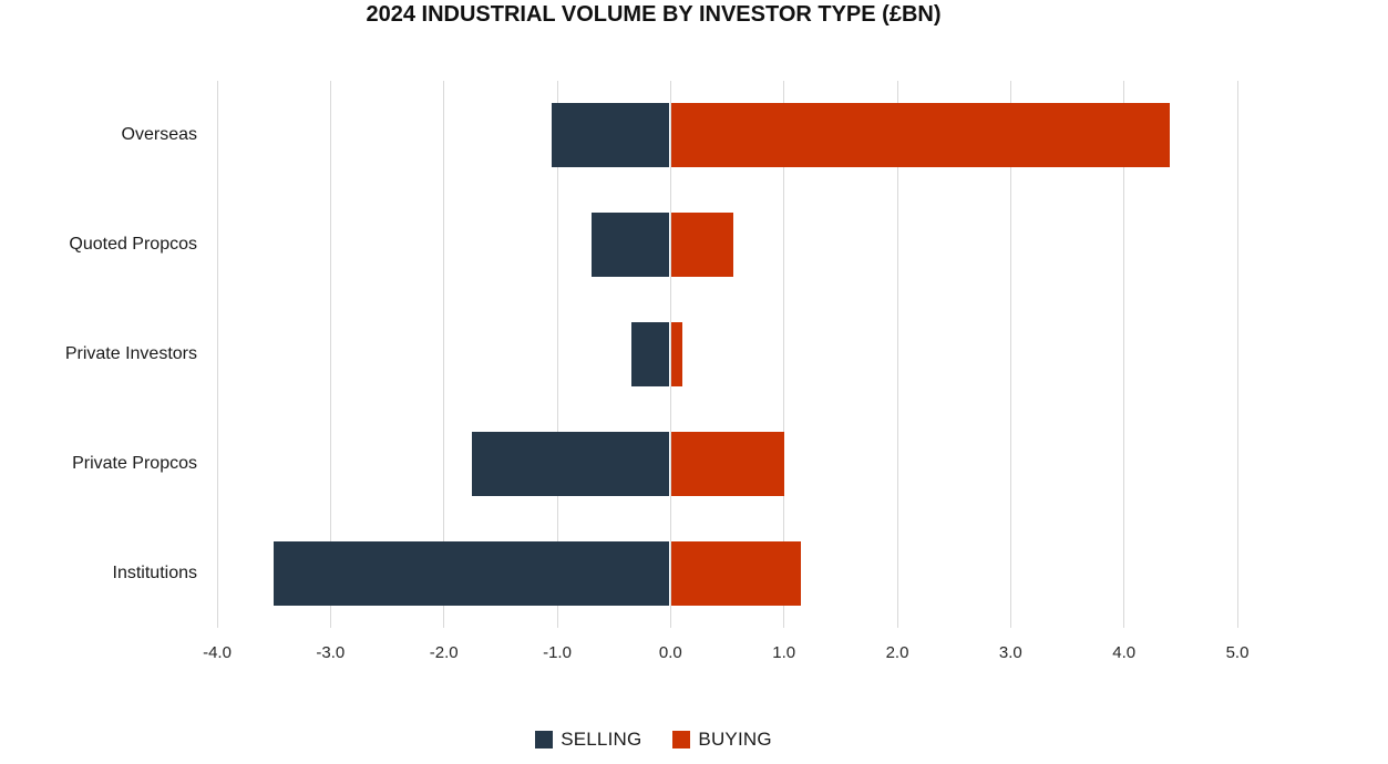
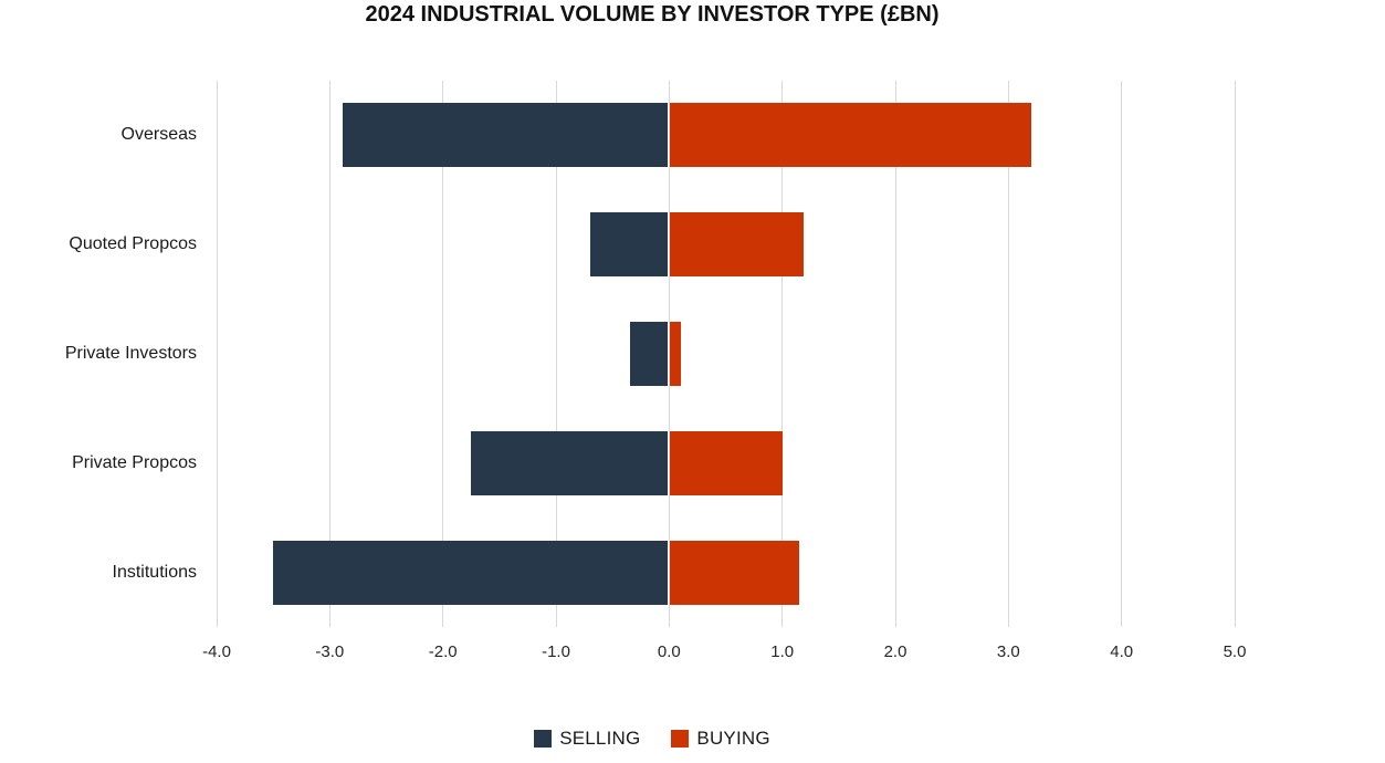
SELLING/Overseas: -1.05 -> -2.89
BUYING/Overseas: 4.40 -> 3.20
BUYING/Quoted Propcos: 0.55 -> 1.19
